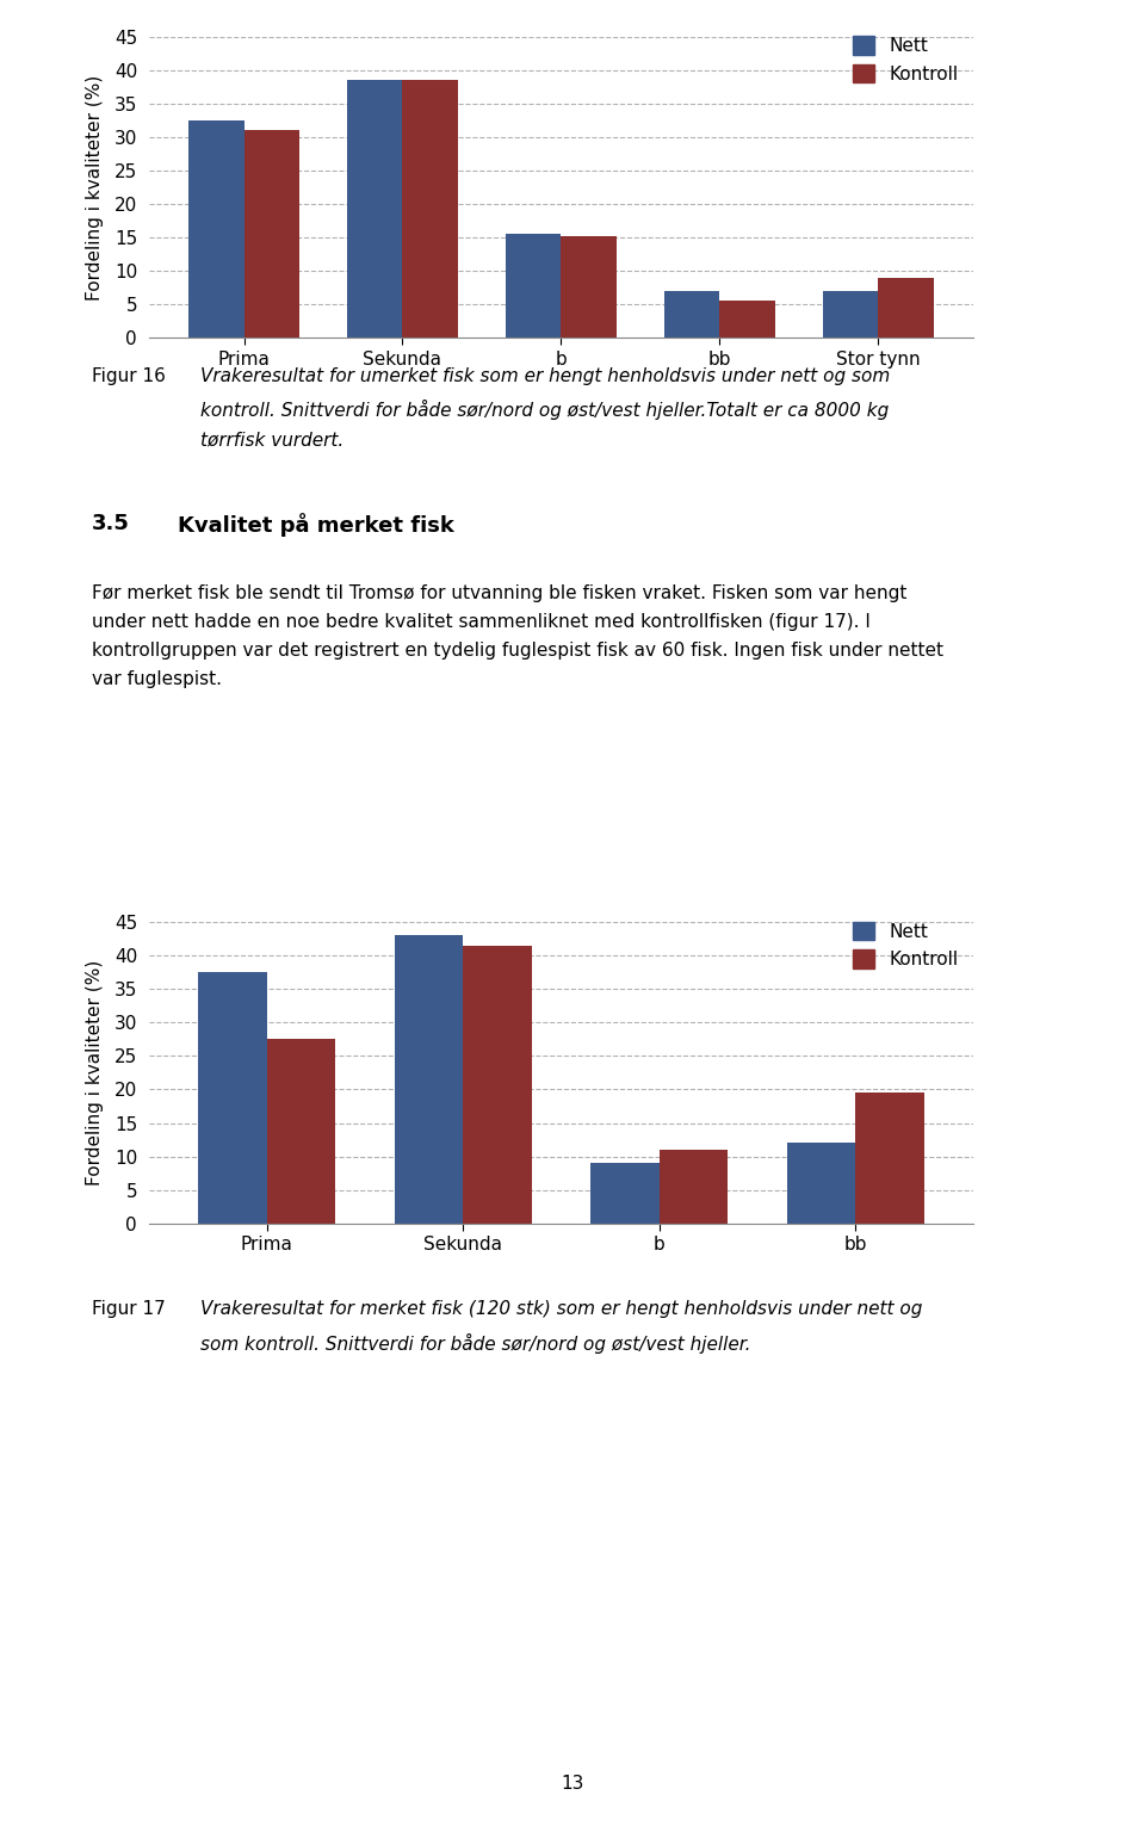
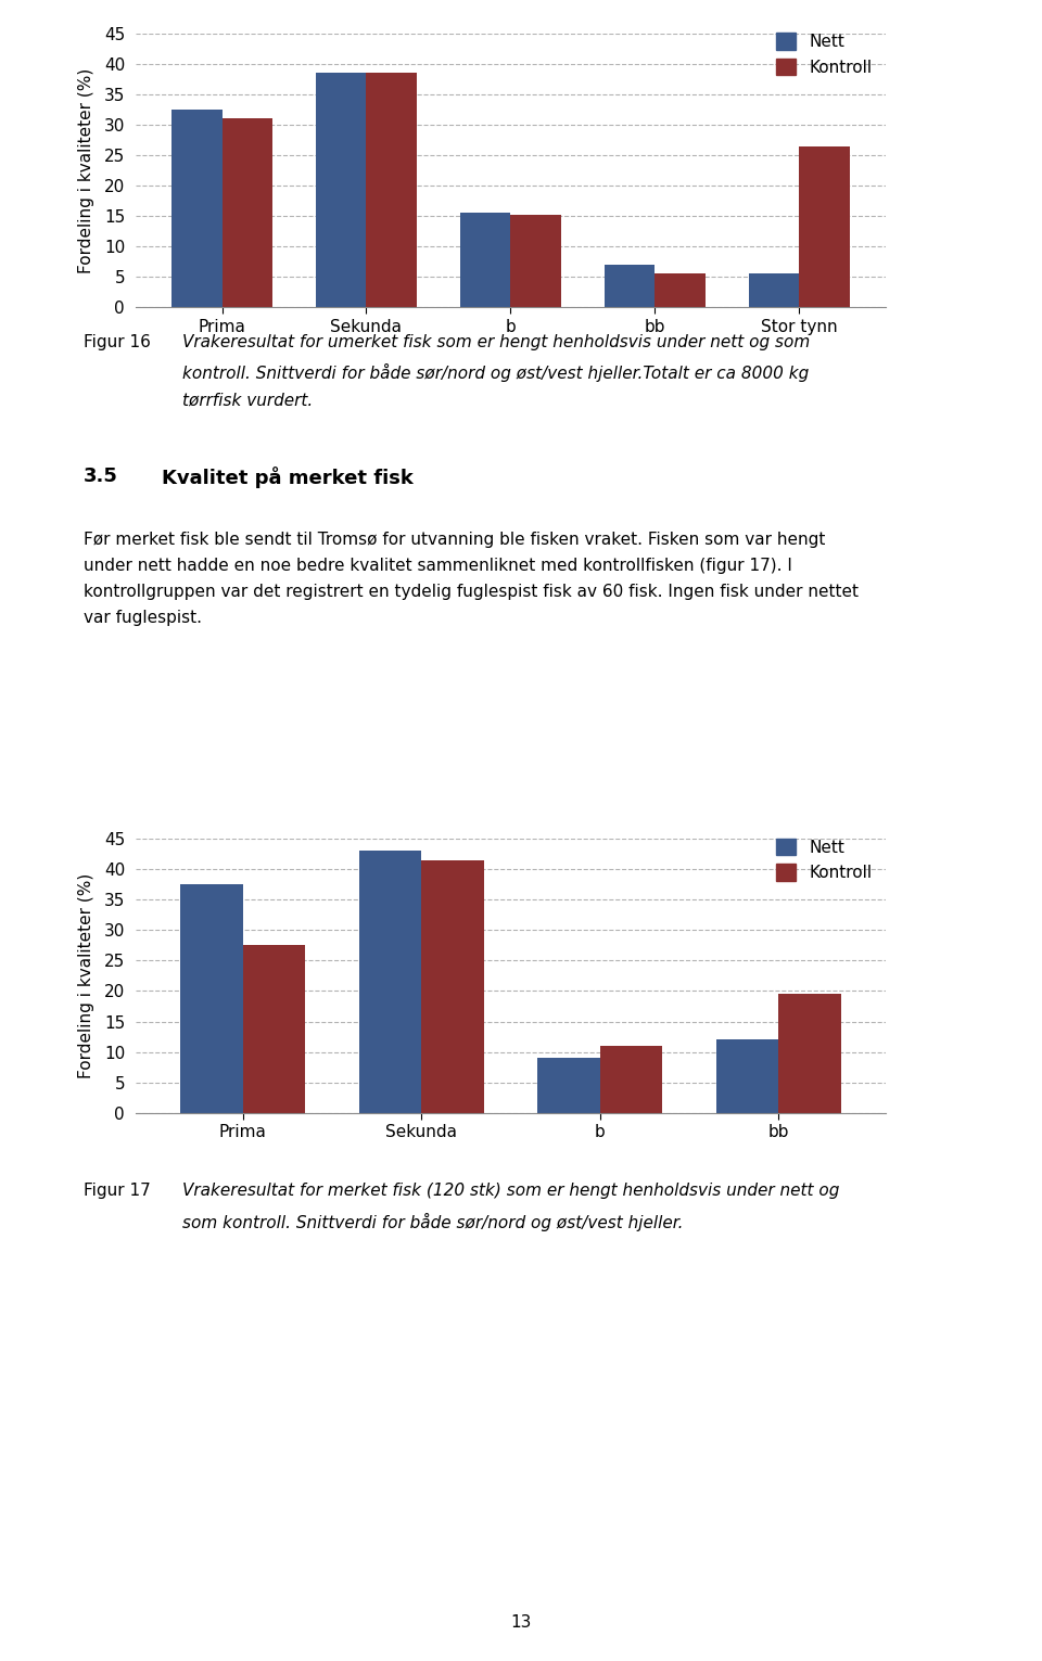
Nett/Stor tynn: 7.0 -> 5.6
Kontroll/Stor tynn: 9.0 -> 26.4
